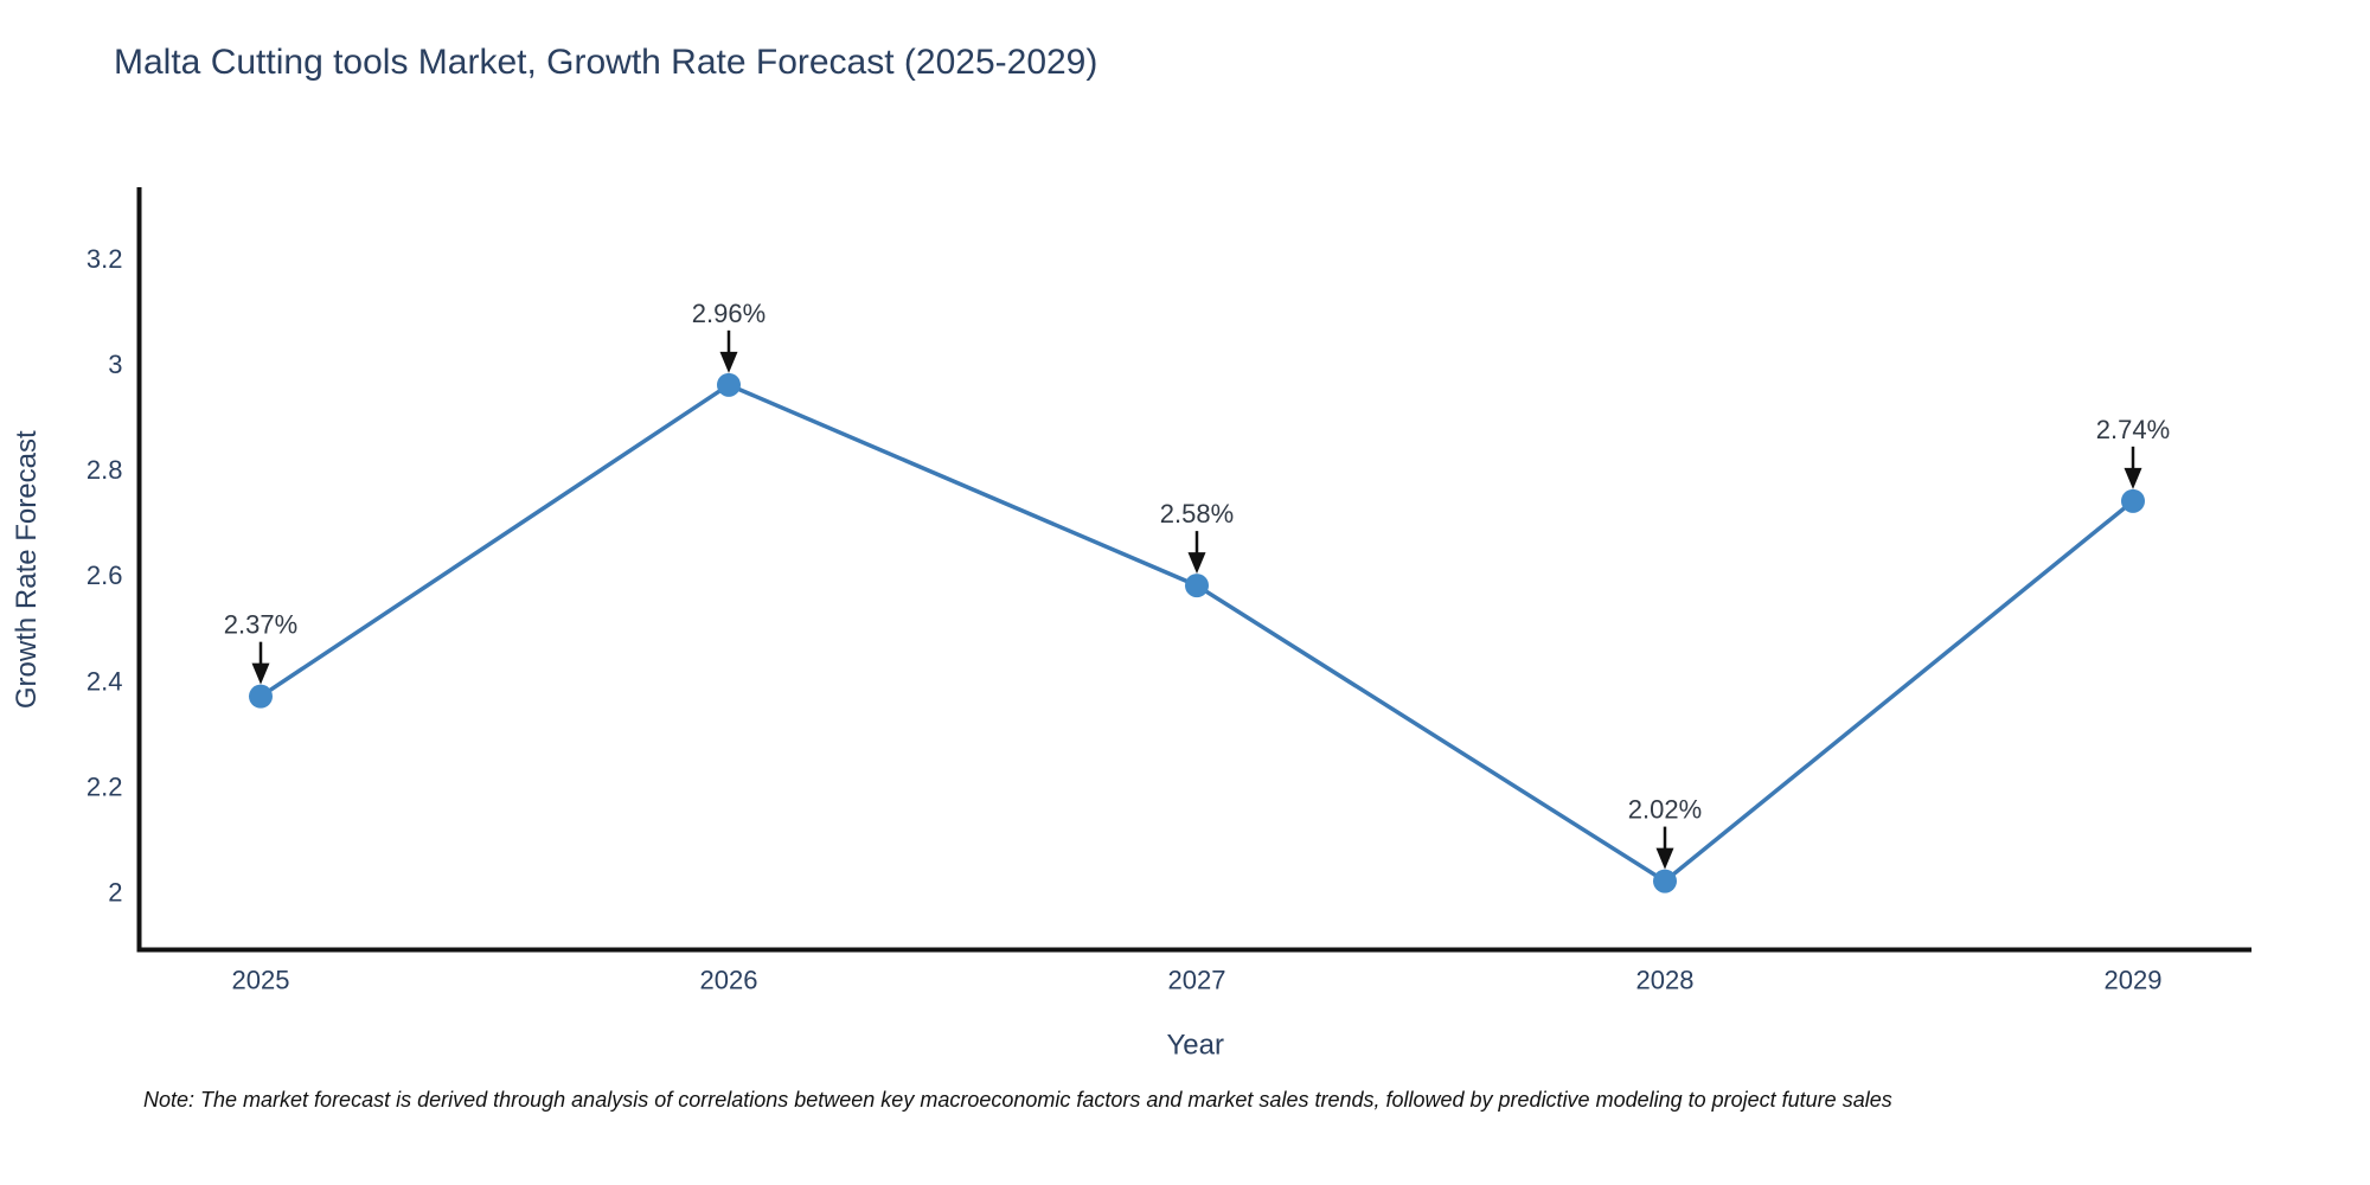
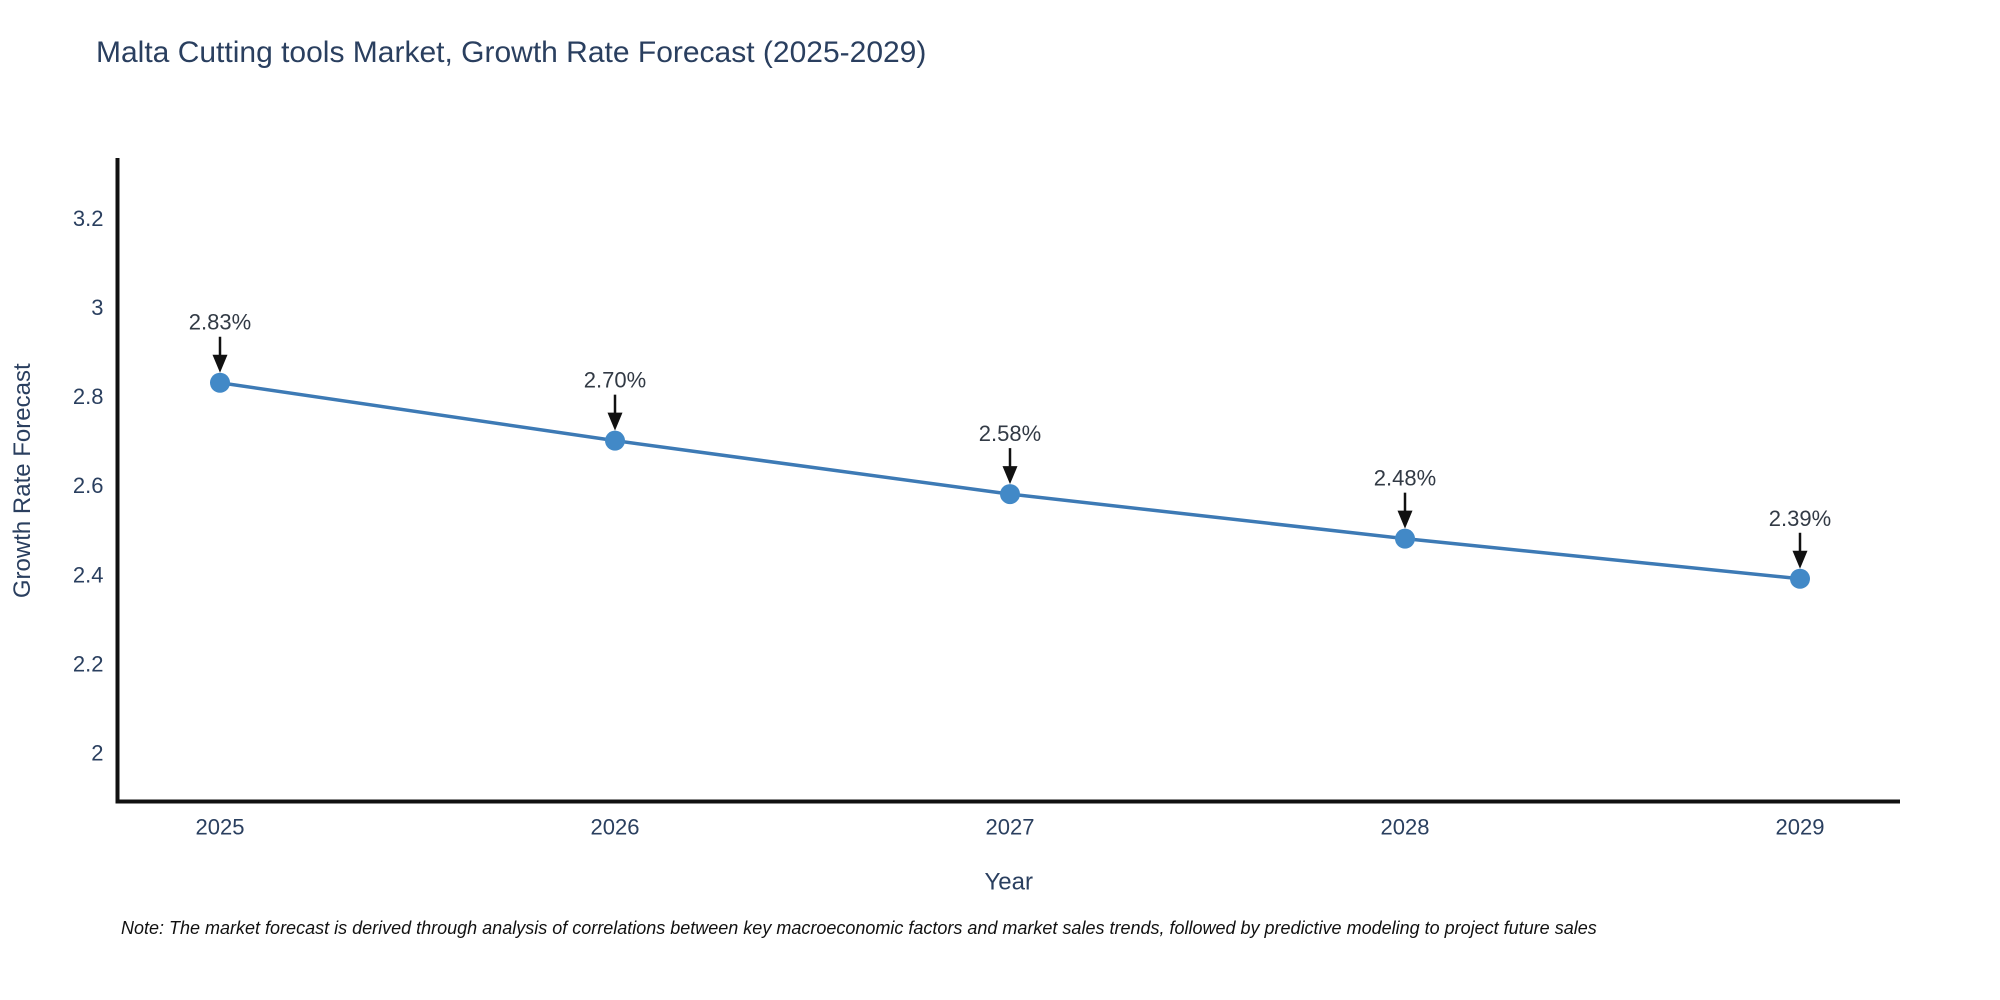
2025: 2.37% -> 2.83%
2026: 2.96% -> 2.70%
2028: 2.02% -> 2.48%
2029: 2.74% -> 2.39%
